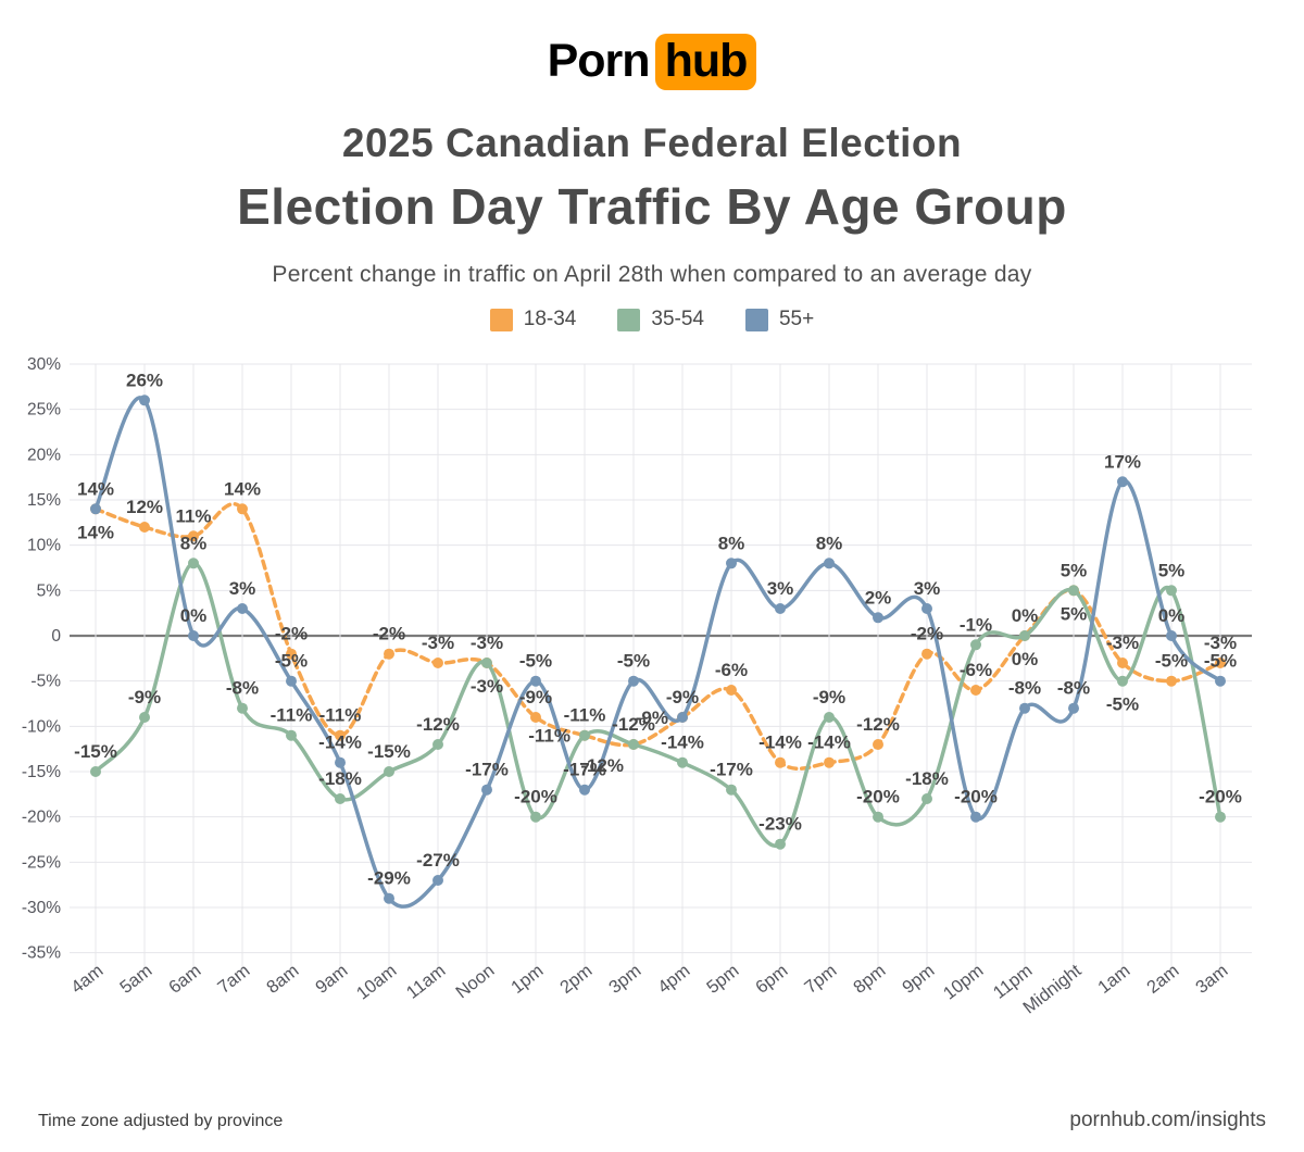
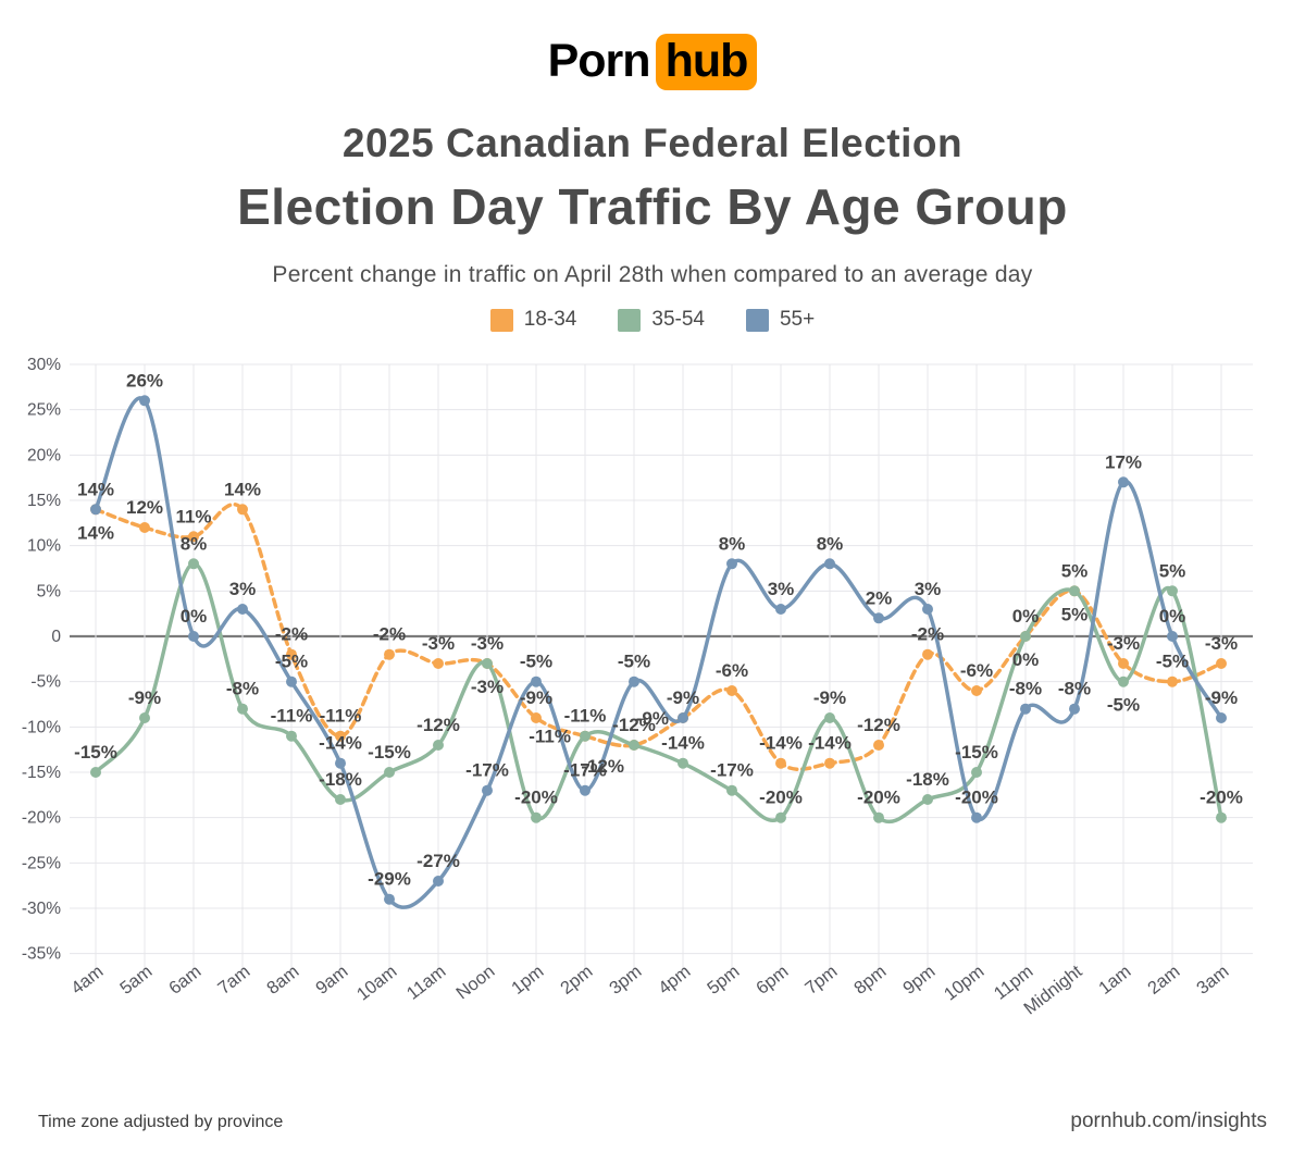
35-54/6pm: -23% -> -20%
35-54/10pm: -1% -> -15%
55+/3am: -5% -> -9%
